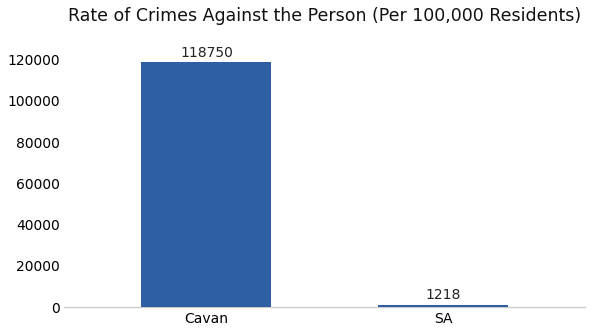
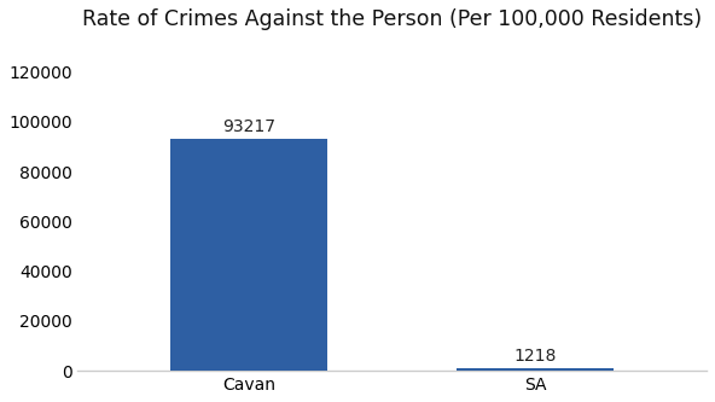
Cavan: 118750 -> 93217
